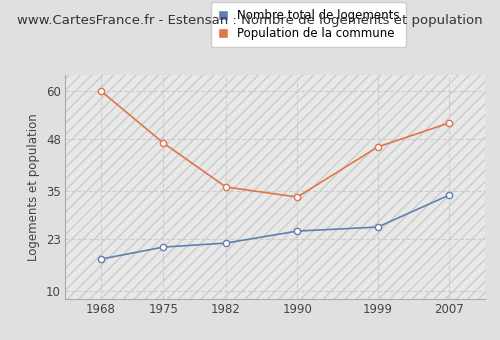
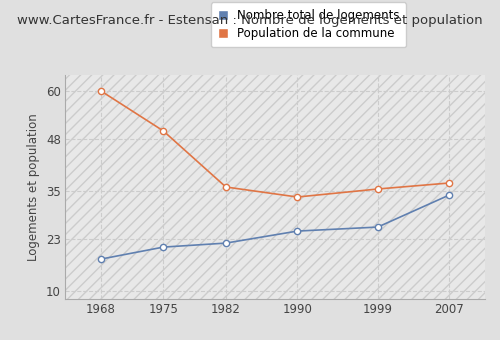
Population de la commune/1975: 47.0 -> 50.0
Population de la commune/1999: 46.0 -> 35.5
Population de la commune/2007: 52.0 -> 37.0
